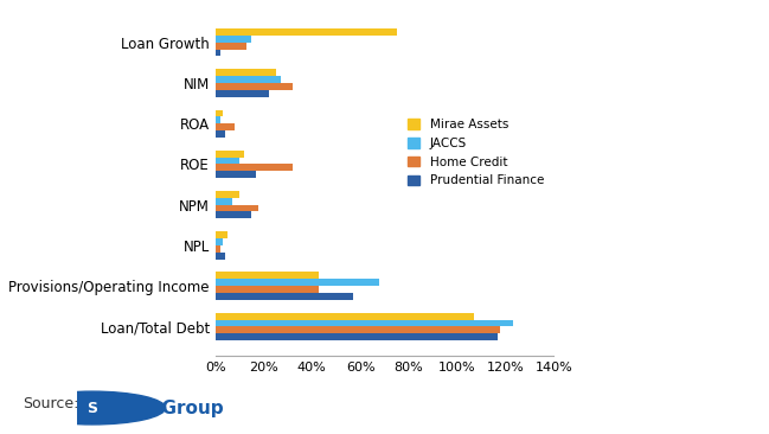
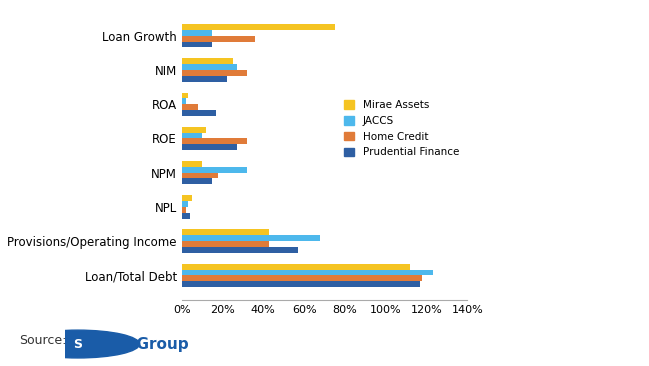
Home Credit/Loan Growth: 13% -> 36%
Prudential Finance/Loan Growth: 2% -> 15%
Prudential Finance/ROA: 4% -> 17%
Prudential Finance/ROE: 17% -> 27%
JACCS/NPM: 7% -> 32%
Mirae Assets/Loan/Total Debt: 107% -> 112%
